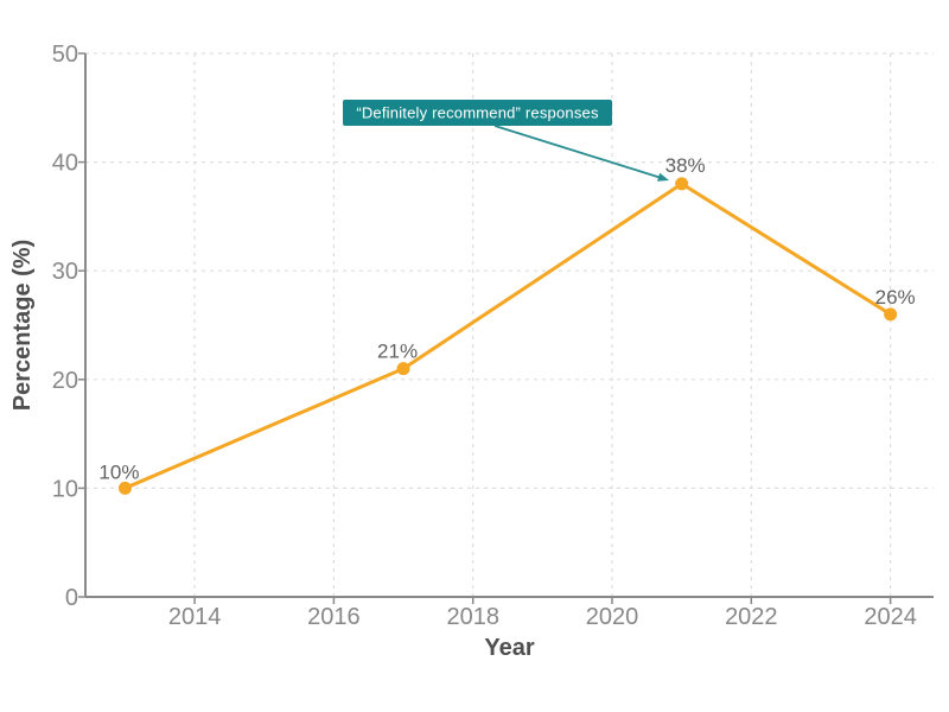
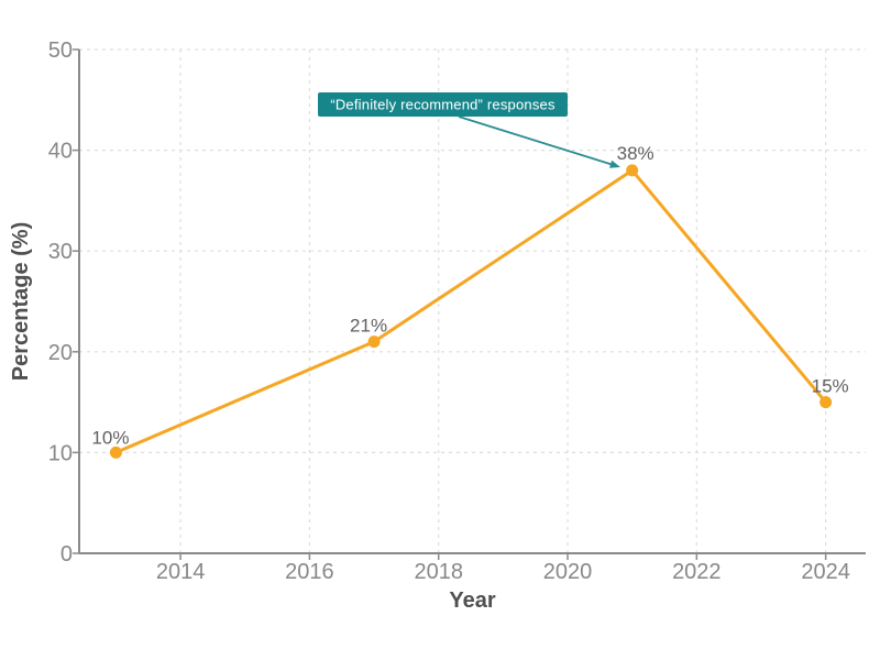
2024: 26% -> 15%
